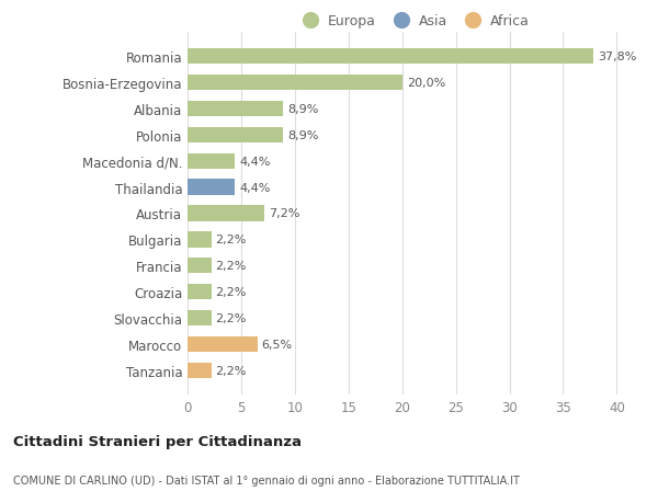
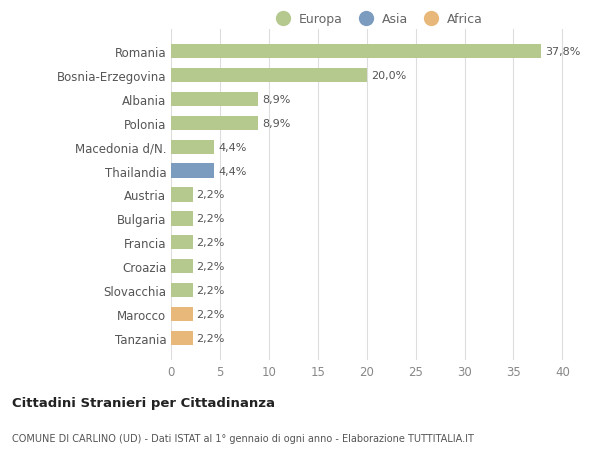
Austria: 7,2% -> 2,2%
Marocco: 6,5% -> 2,2%
